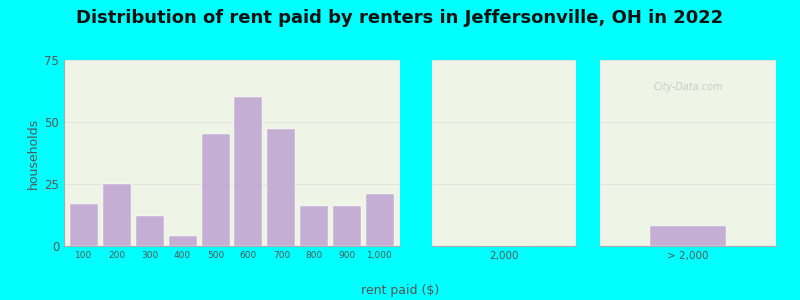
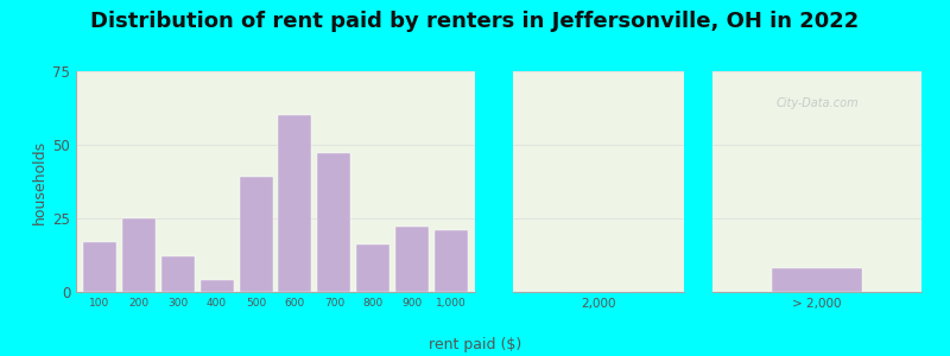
500: 45 -> 39
900: 16 -> 22
